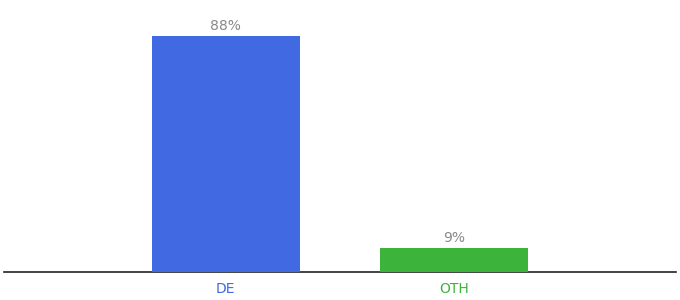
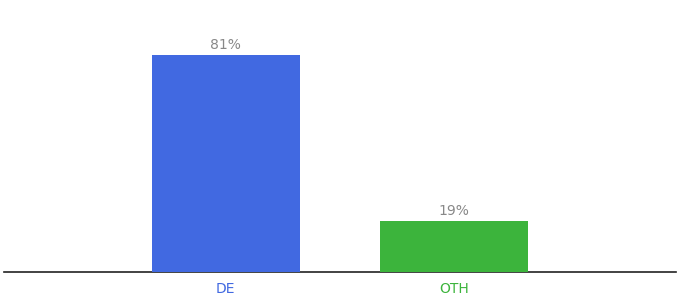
DE: 88% -> 81%
OTH: 9% -> 19%
